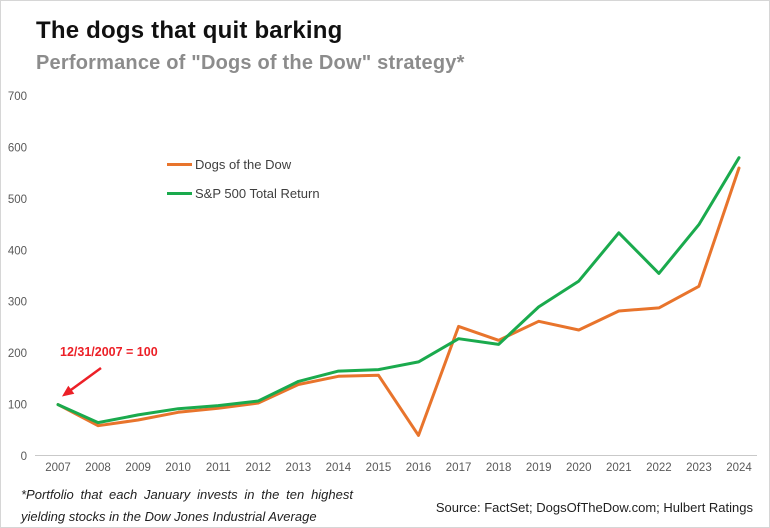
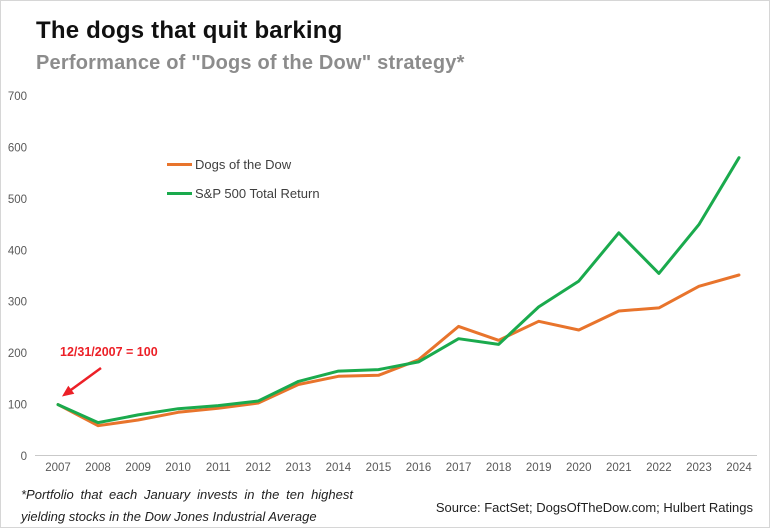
Dogs of the Dow/2016: 40 -> 190
Dogs of the Dow/2024: 560 -> 350
